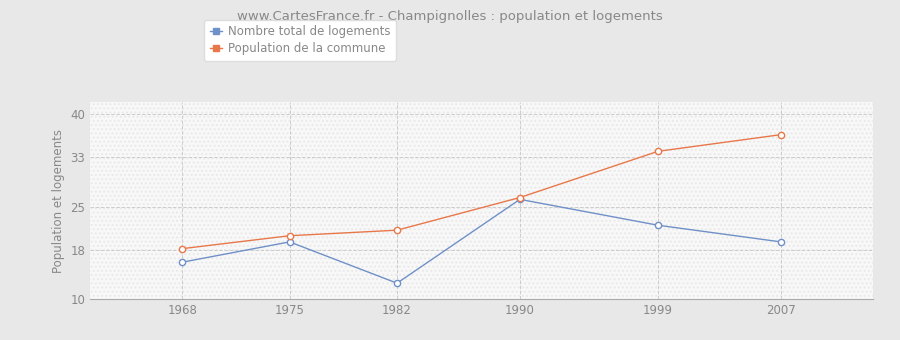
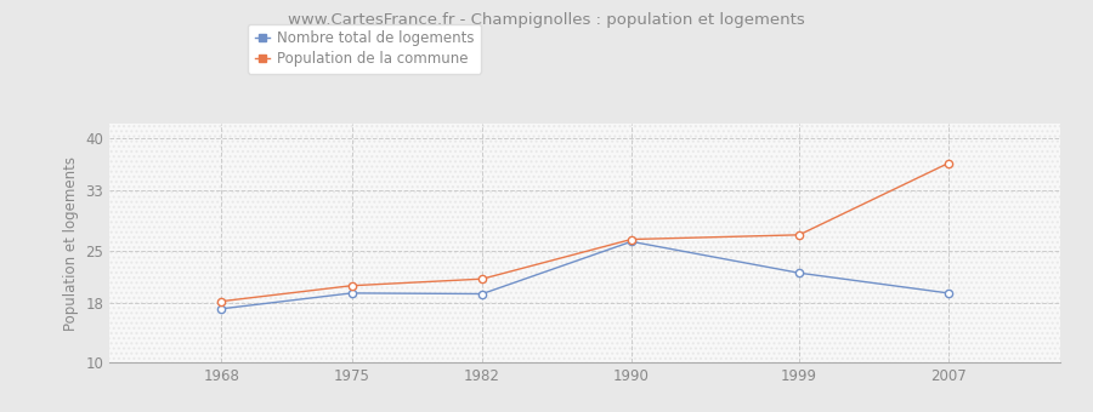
Nombre total de logements/1968: 16.0 -> 17.2
Nombre total de logements/1982: 12.6 -> 19.2
Population de la commune/1999: 34.0 -> 27.1
